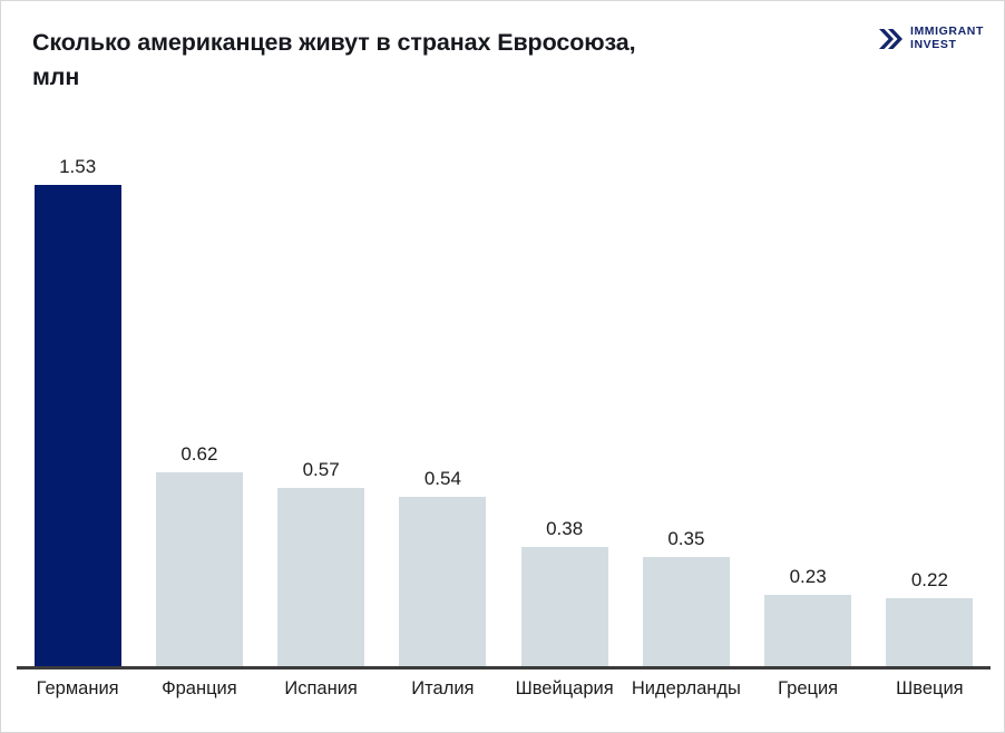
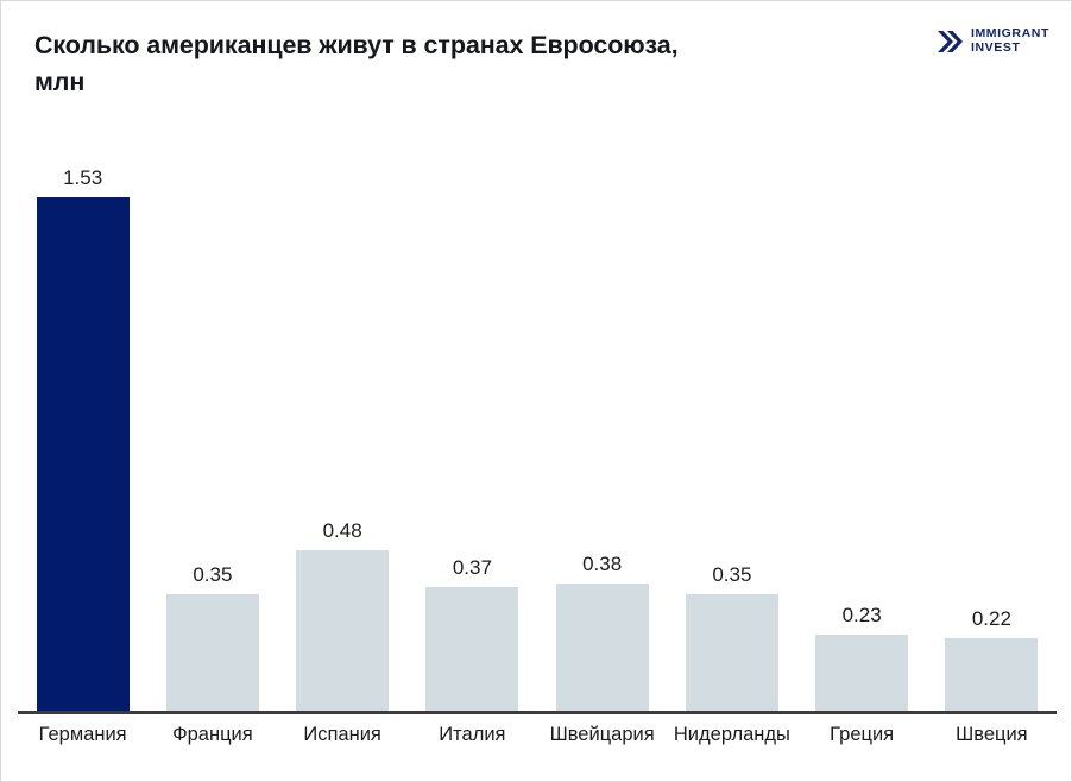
Франция: 0.62 -> 0.35
Испания: 0.57 -> 0.48
Италия: 0.54 -> 0.37
